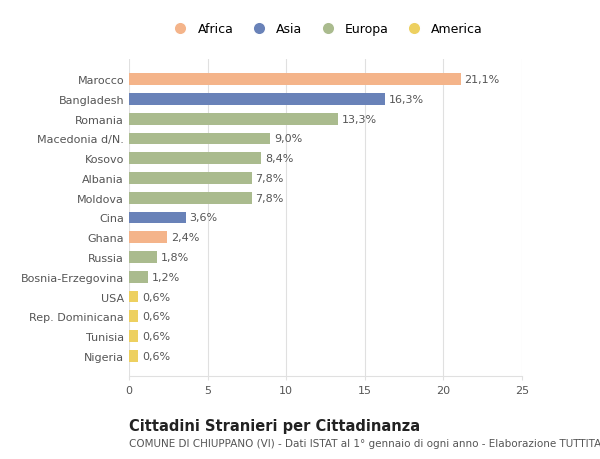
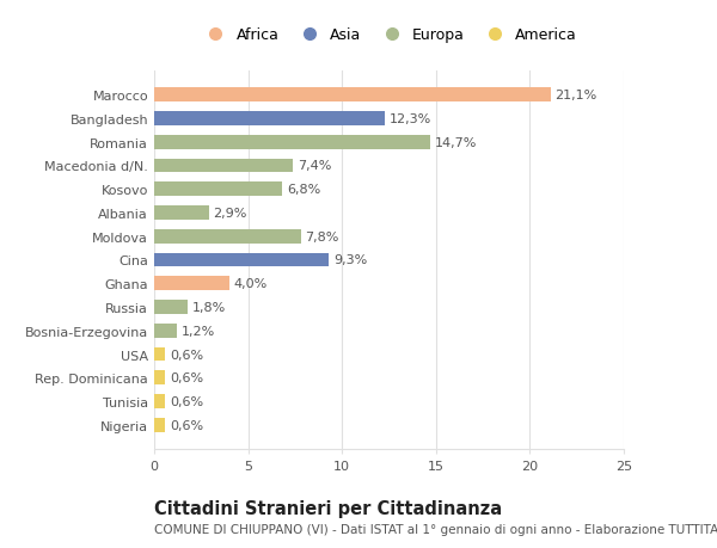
Bangladesh: 16,3% -> 12,3%
Romania: 13,3% -> 14,7%
Macedonia d/N.: 9,0% -> 7,4%
Kosovo: 8,4% -> 6,8%
Albania: 7,8% -> 2,9%
Cina: 3,6% -> 9,3%
Ghana: 2,4% -> 4,0%
